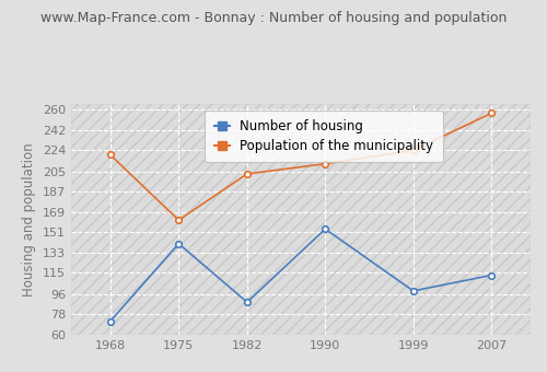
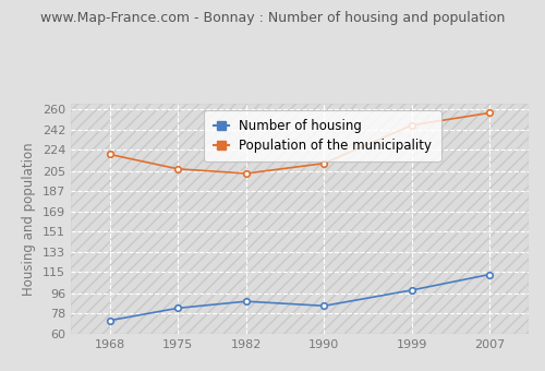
Number of housing/1975: 141 -> 83
Population of the municipality/1975: 162 -> 207
Number of housing/1990: 154 -> 85
Population of the municipality/1999: 224 -> 246
